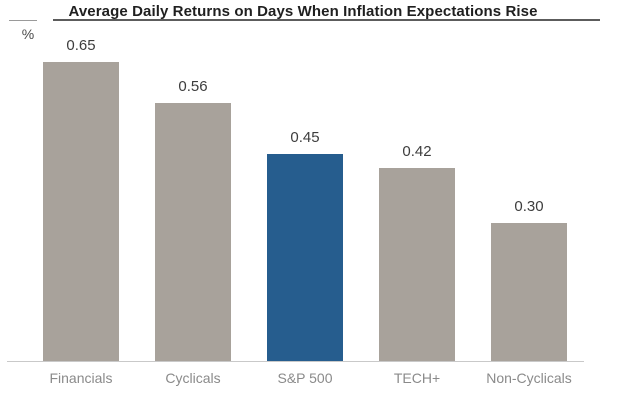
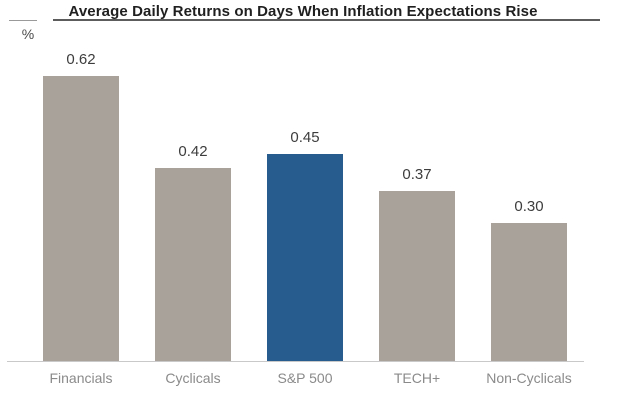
Financials: 0.65 -> 0.62
Cyclicals: 0.56 -> 0.42
TECH+: 0.42 -> 0.37
